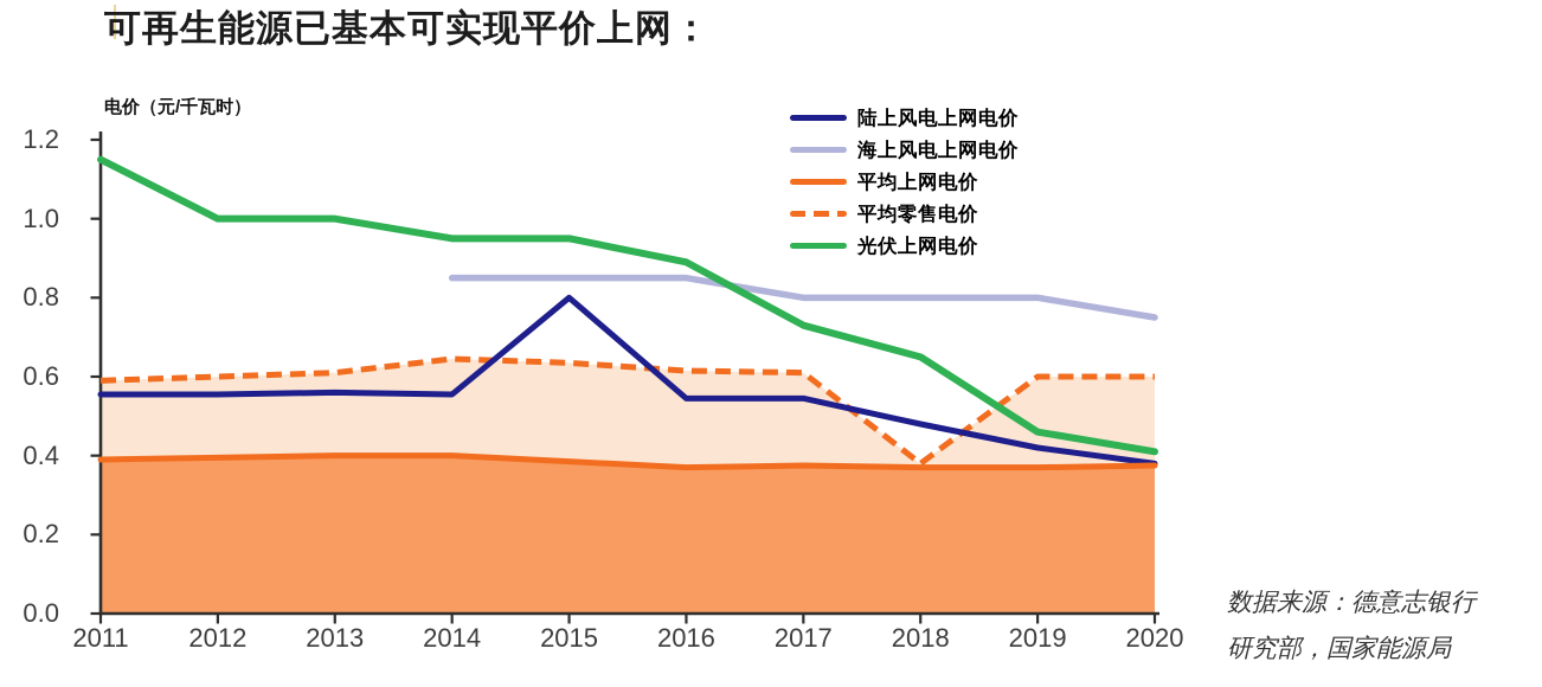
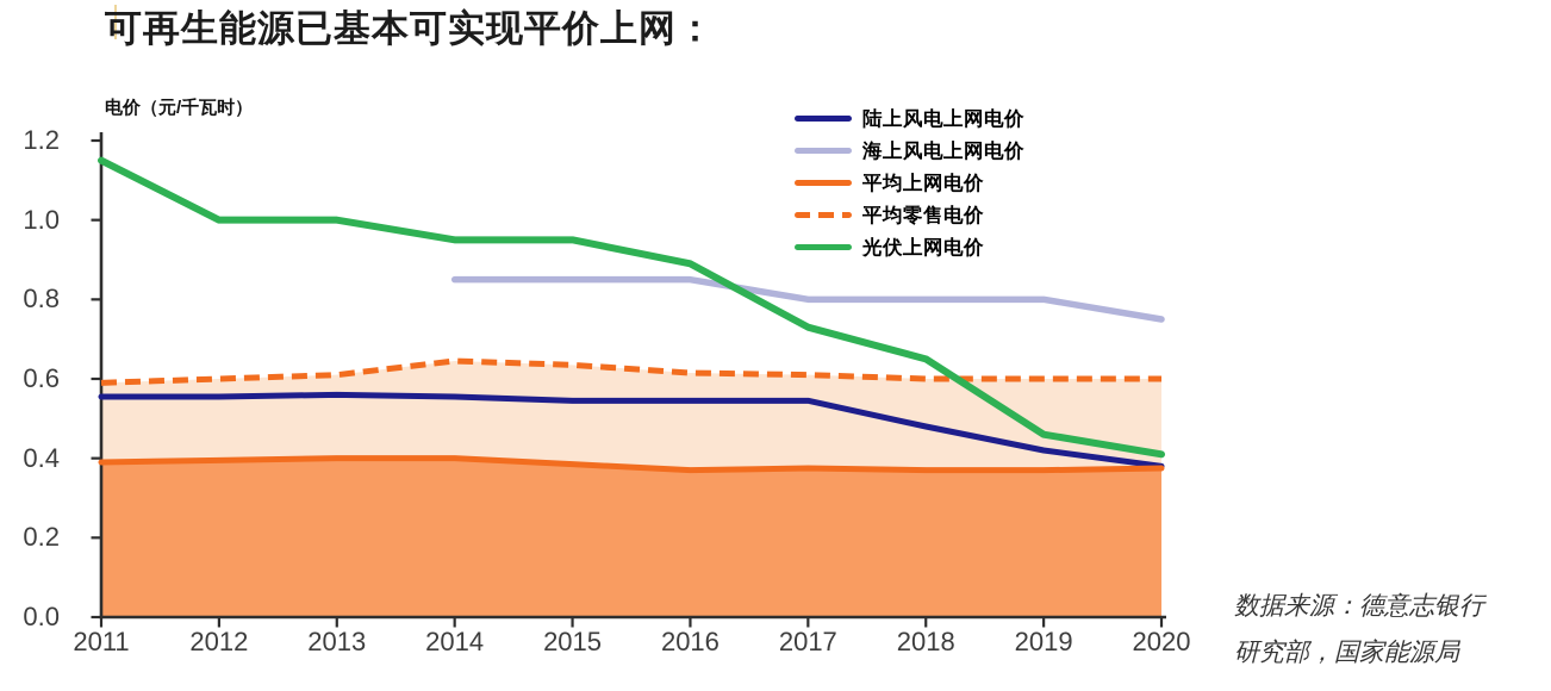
陆上风电上网电价/2015: 0.80 -> 0.55
平均零售电价/2018: 0.38 -> 0.60
